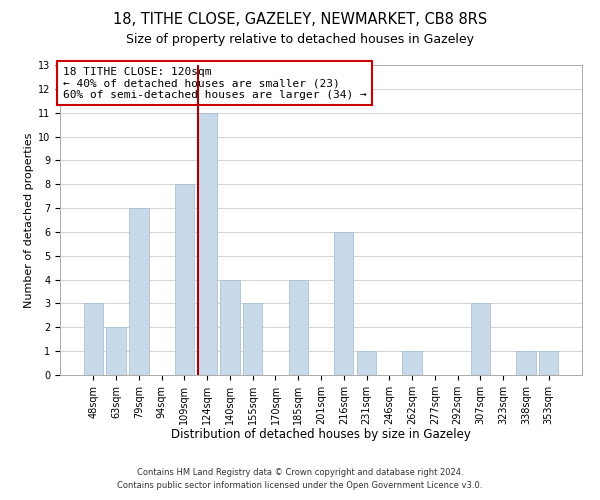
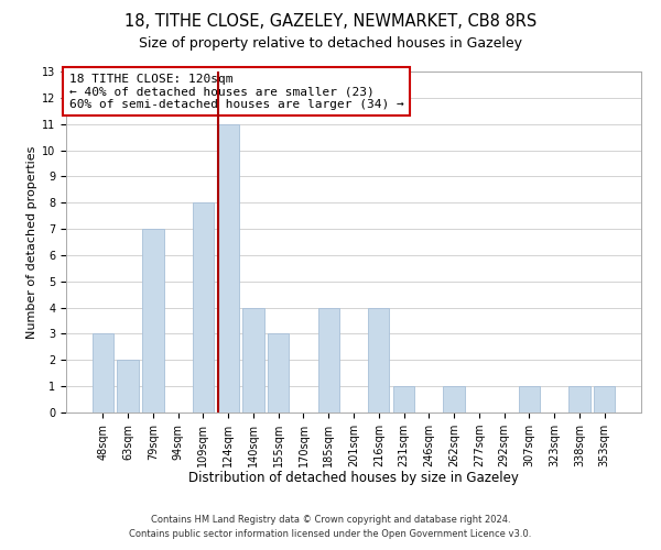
216sqm: 6 -> 4
307sqm: 3 -> 1
